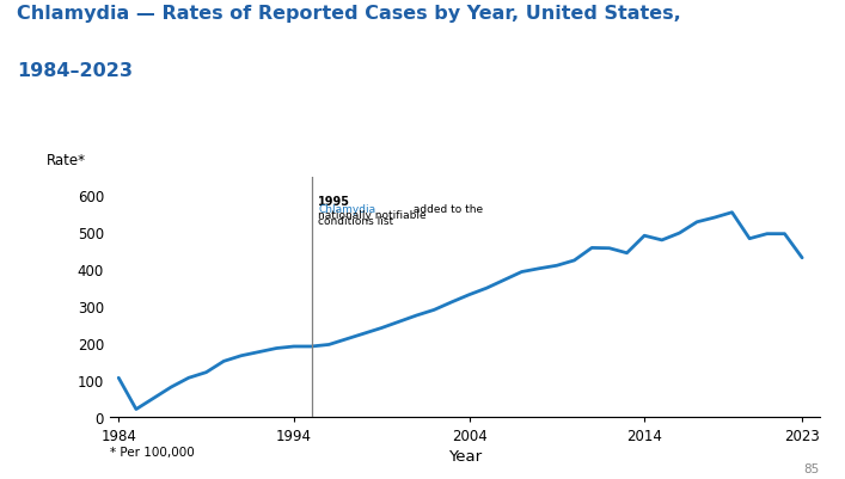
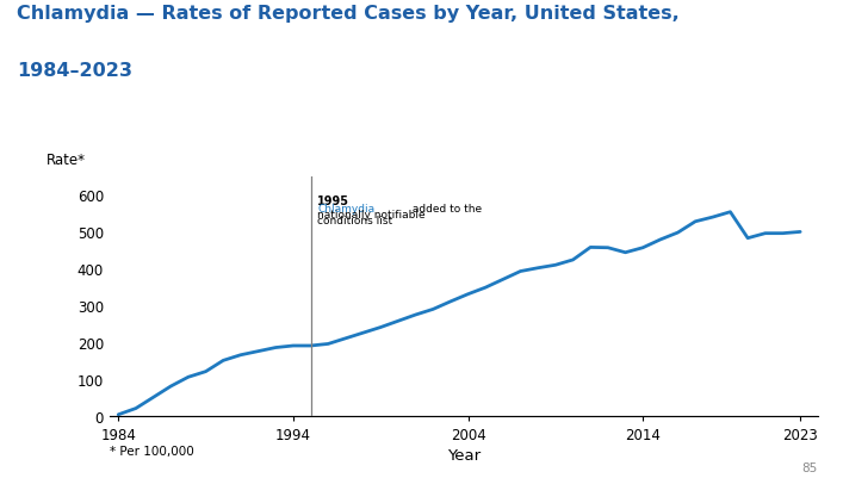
1984: 105 -> 3
2014: 490 -> 456
2023: 430 -> 499
